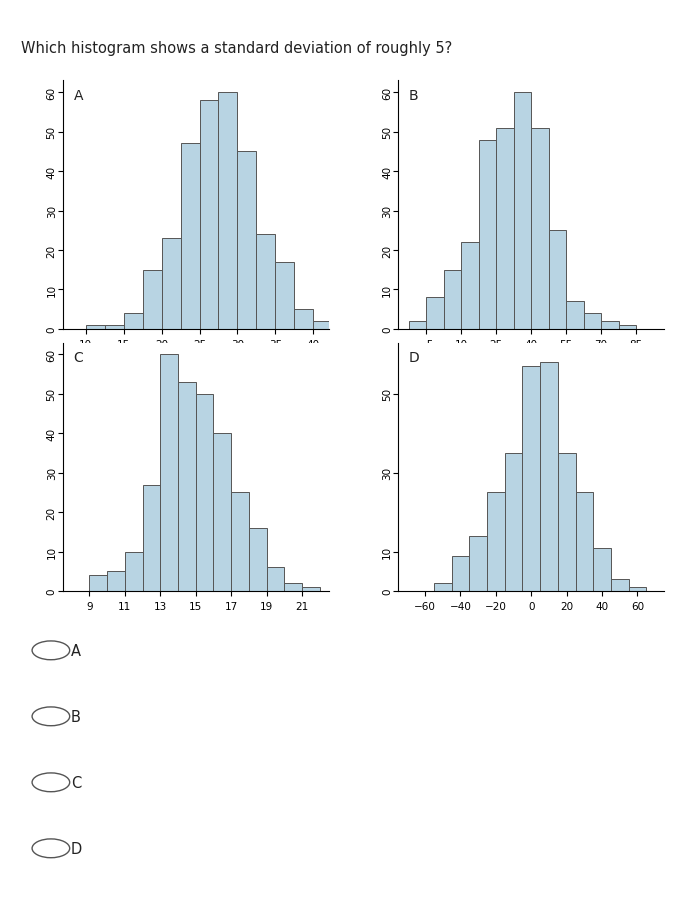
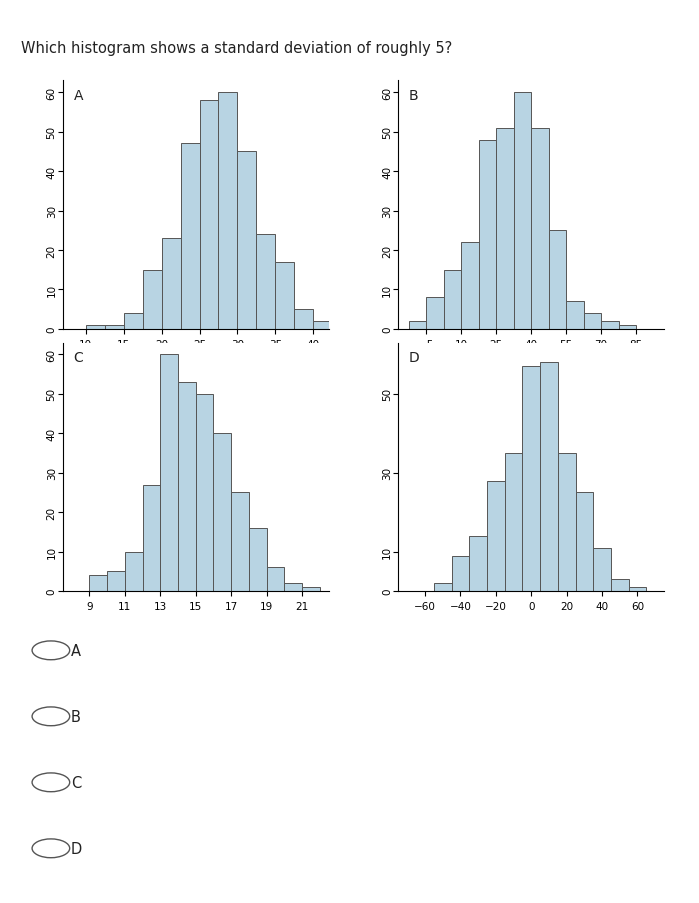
−20: 25 -> 28
